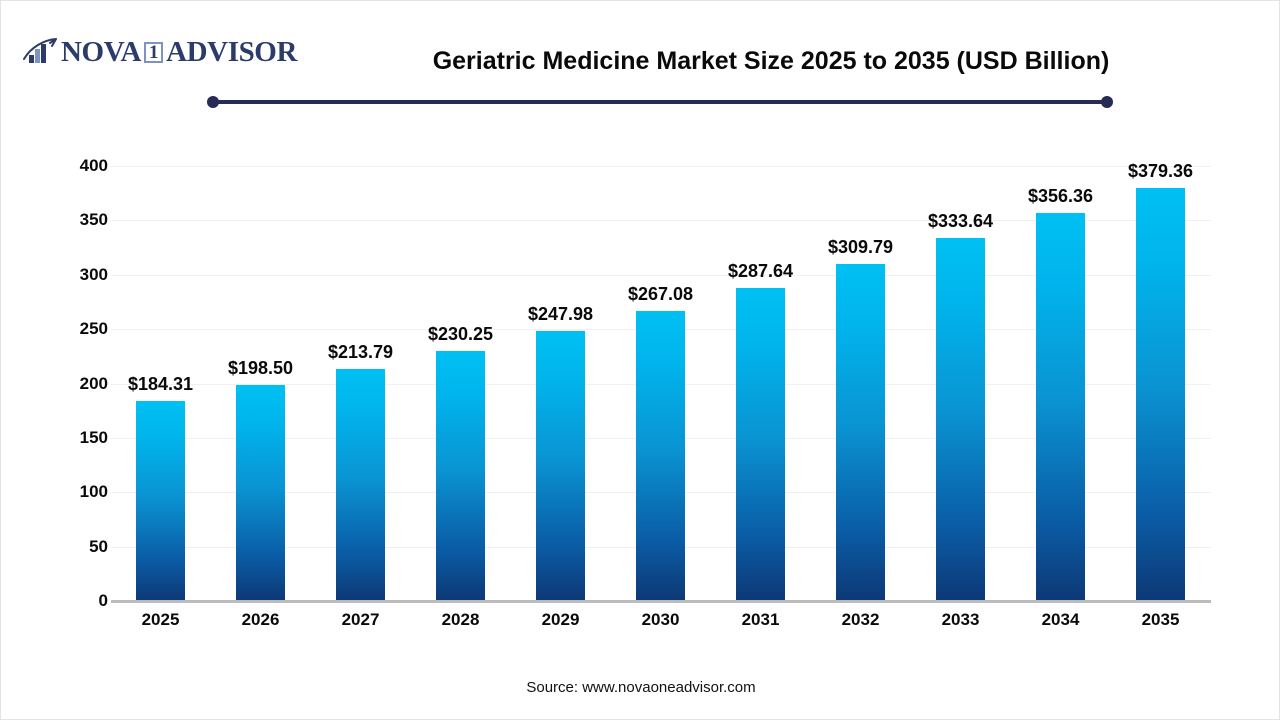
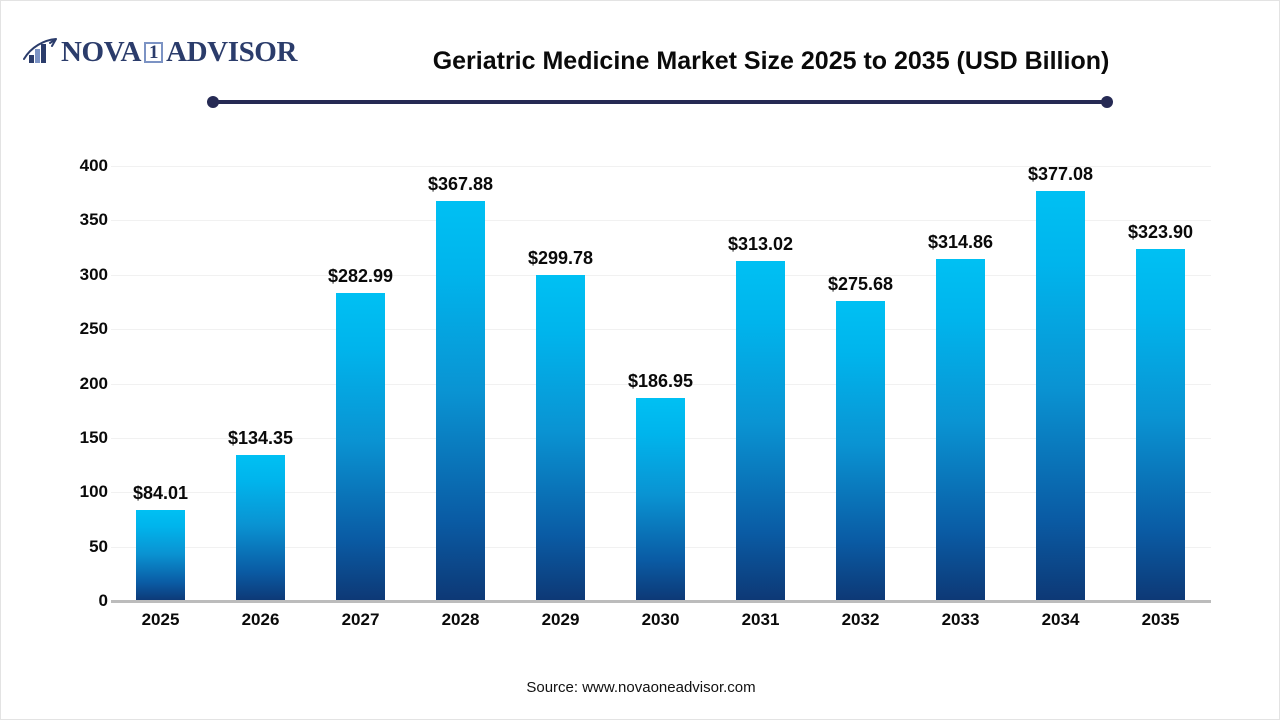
2025: $184.31 -> $84.01
2026: $198.50 -> $134.35
2027: $213.79 -> $282.99
2028: $230.25 -> $367.88
2029: $247.98 -> $299.78
2030: $267.08 -> $186.95
2031: $287.64 -> $313.02
2032: $309.79 -> $275.68
2033: $333.64 -> $314.86
2034: $356.36 -> $377.08
2035: $379.36 -> $323.90
